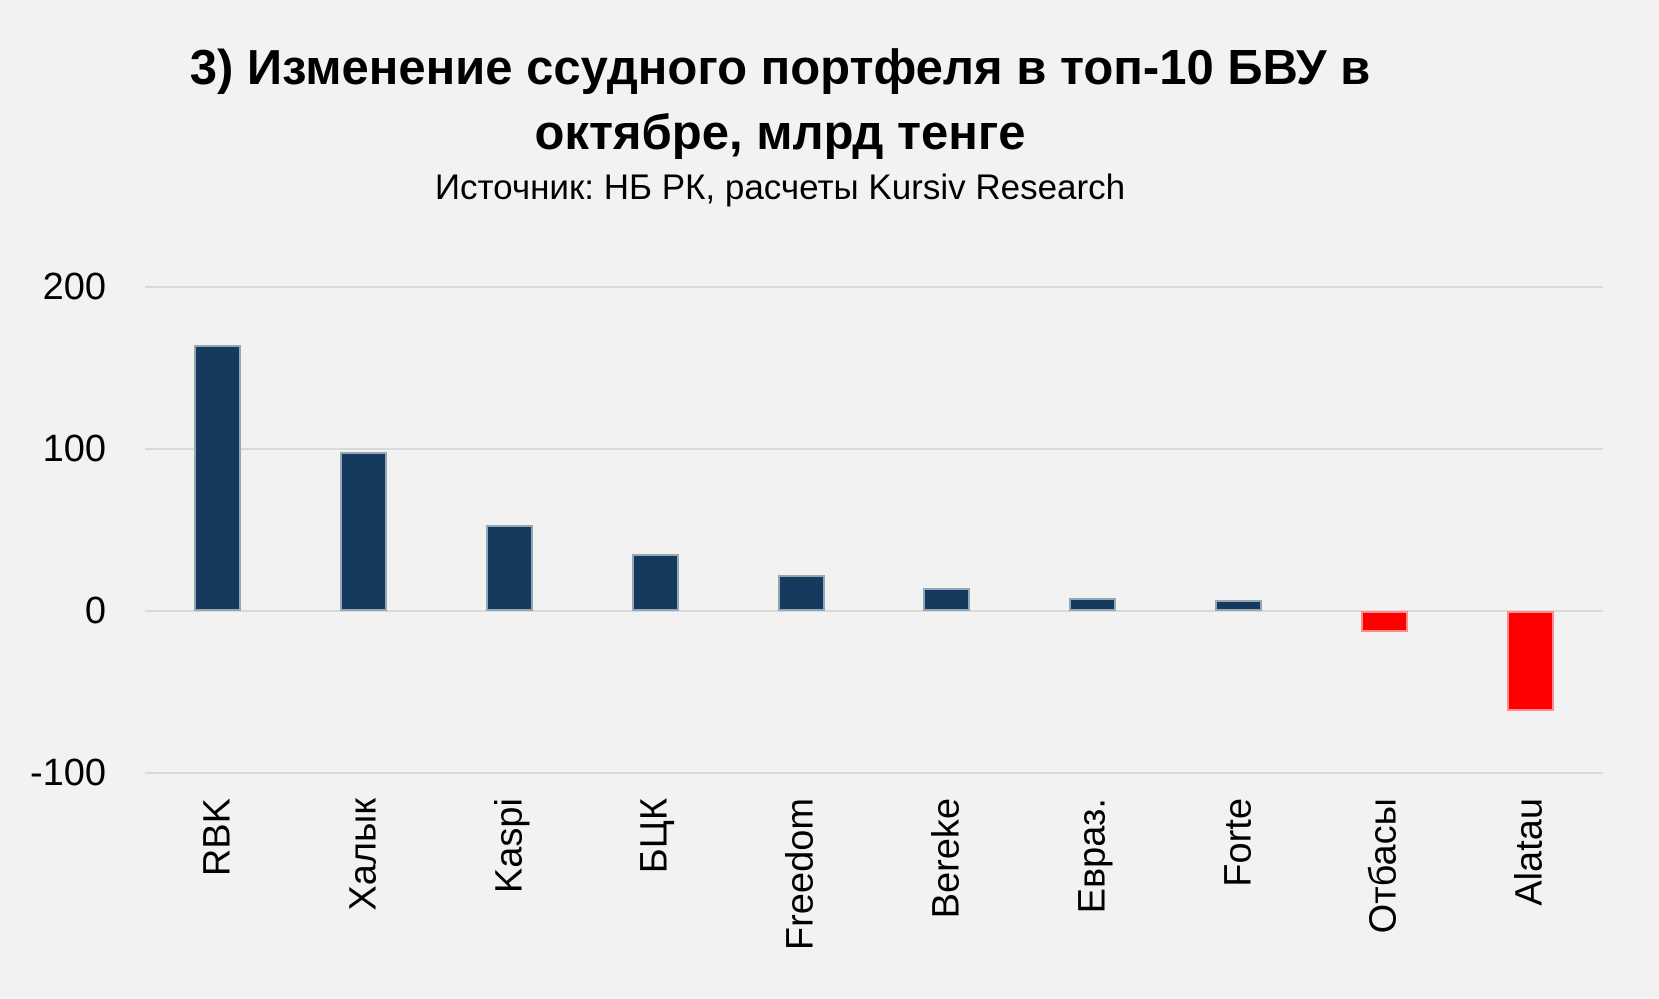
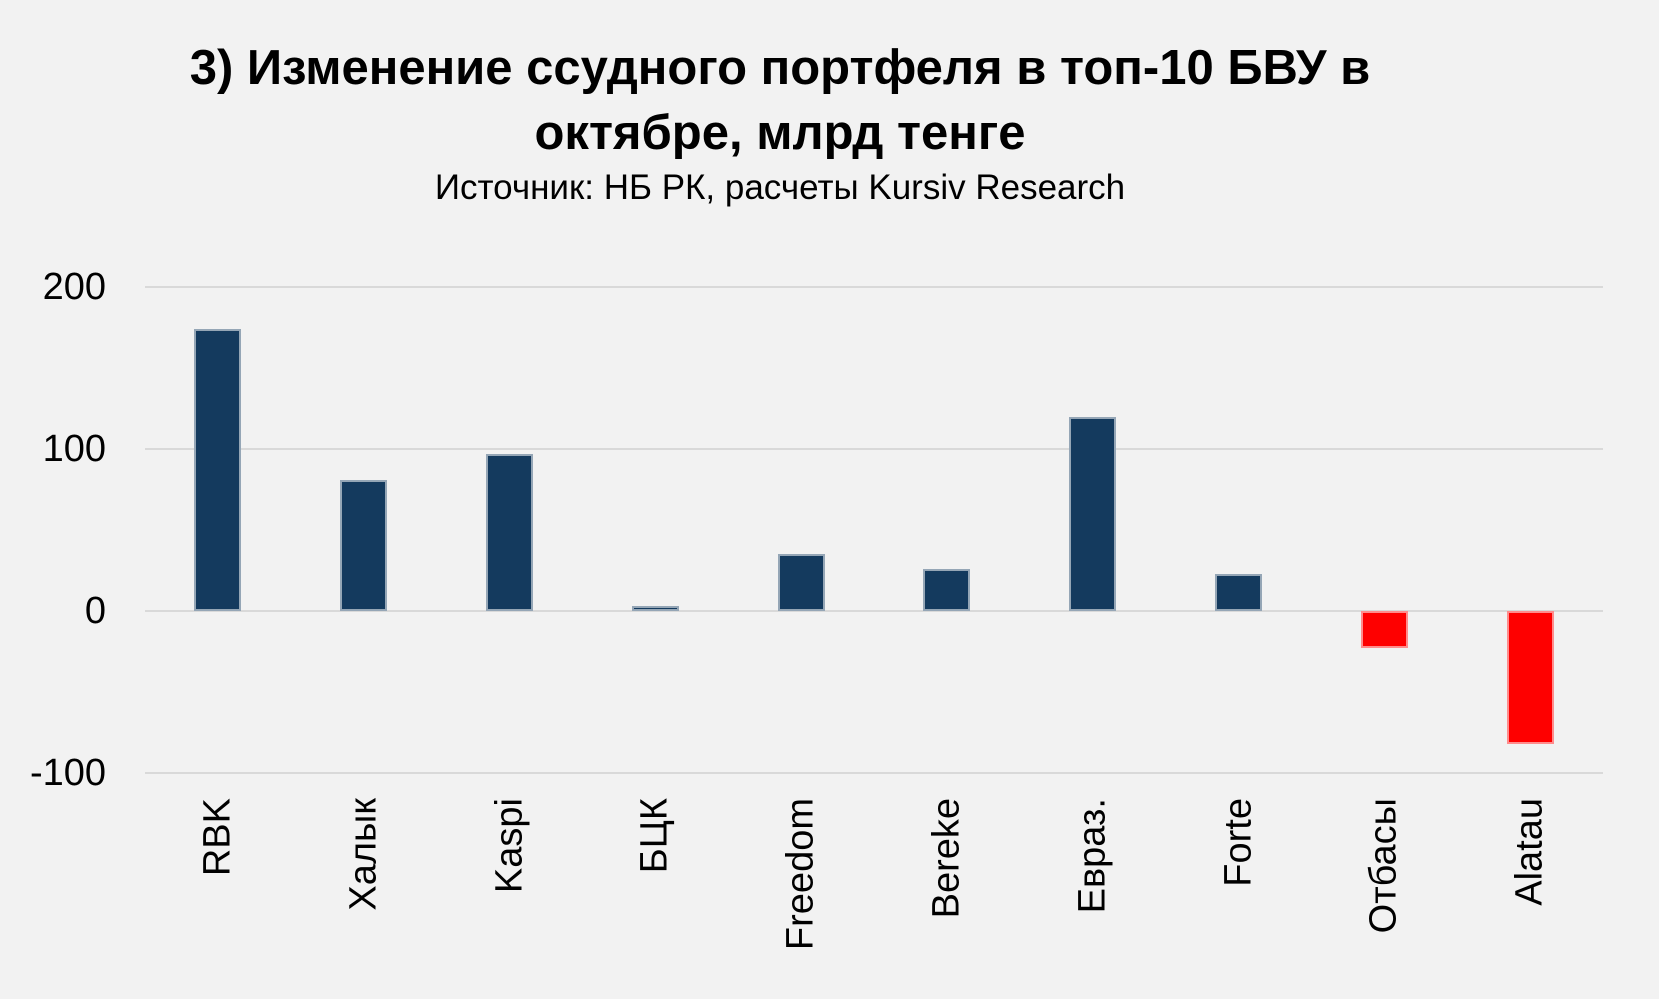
RBK: 164 -> 174
Халык: 98 -> 81
Kaspi: 53 -> 97
БЦК: 35 -> 3
Freedom: 22 -> 35
Bereke: 14 -> 26
Евраз.: 8 -> 120
Forte: 7 -> 23
Отбасы: -13 -> -23
Alatau: -62 -> -82
